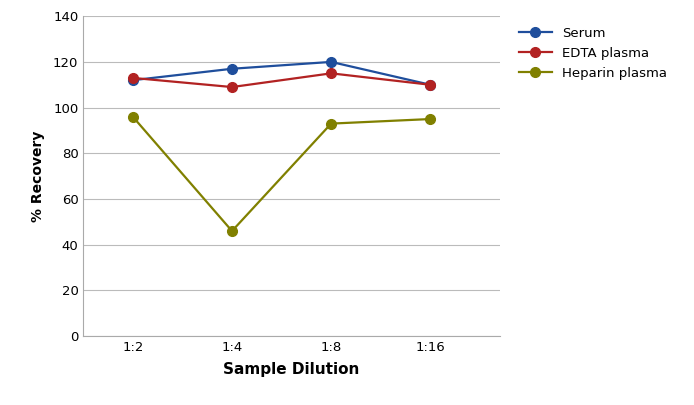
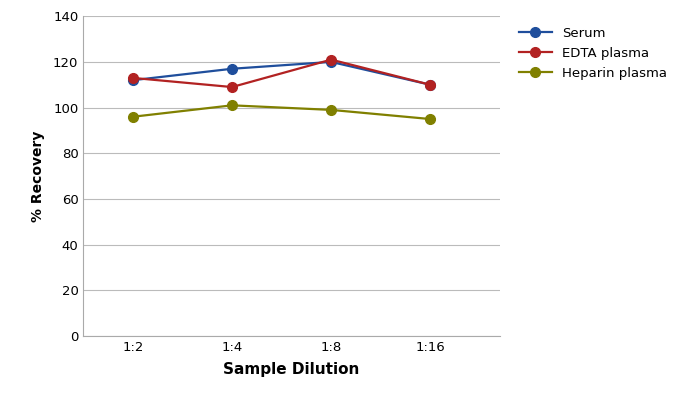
Heparin plasma/1:4: 46 -> 101
EDTA plasma/1:8: 115 -> 121
Heparin plasma/1:8: 93 -> 99
